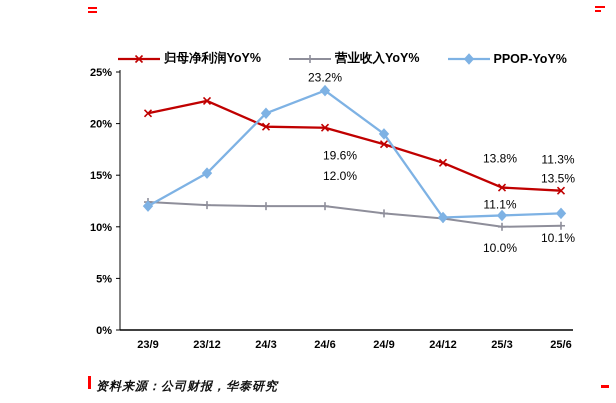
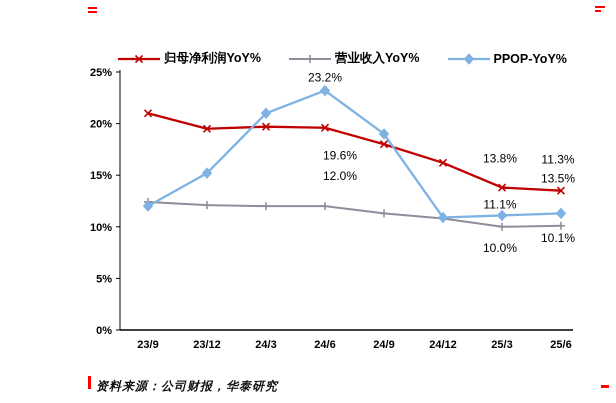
归母净利润YoY%/23/12: 22.2% -> 19.5%
